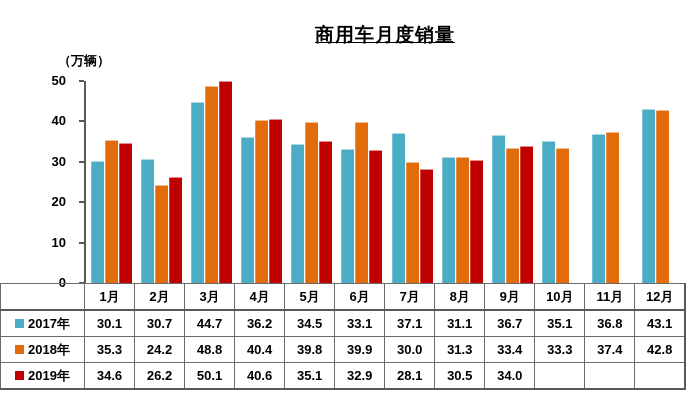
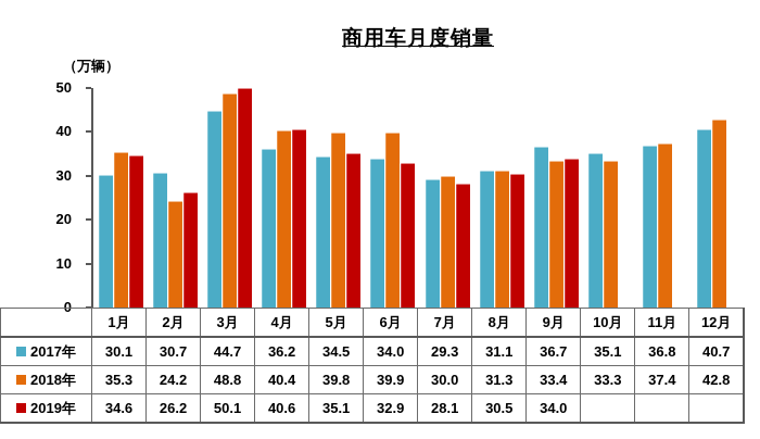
2017年/6月: 33.1 -> 34.0
2017年/7月: 37.1 -> 29.3
2017年/12月: 43.1 -> 40.7
